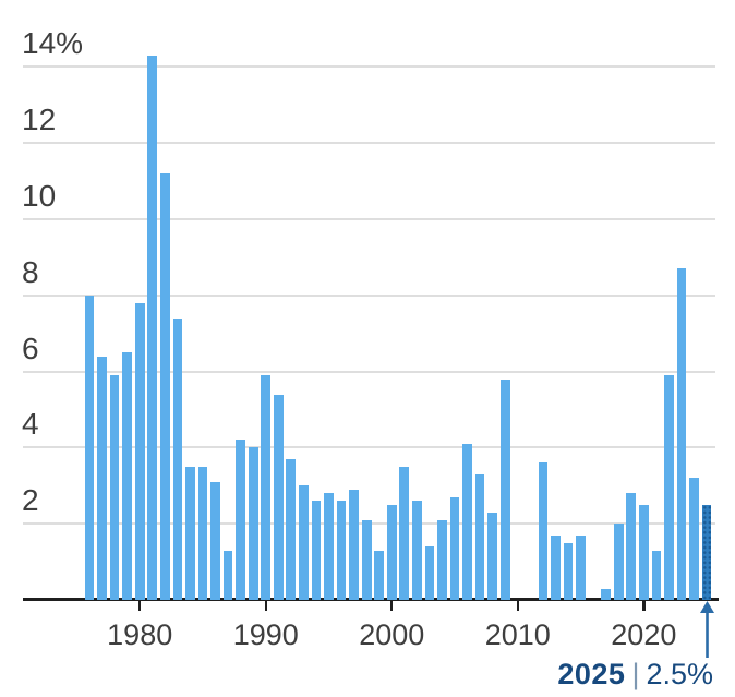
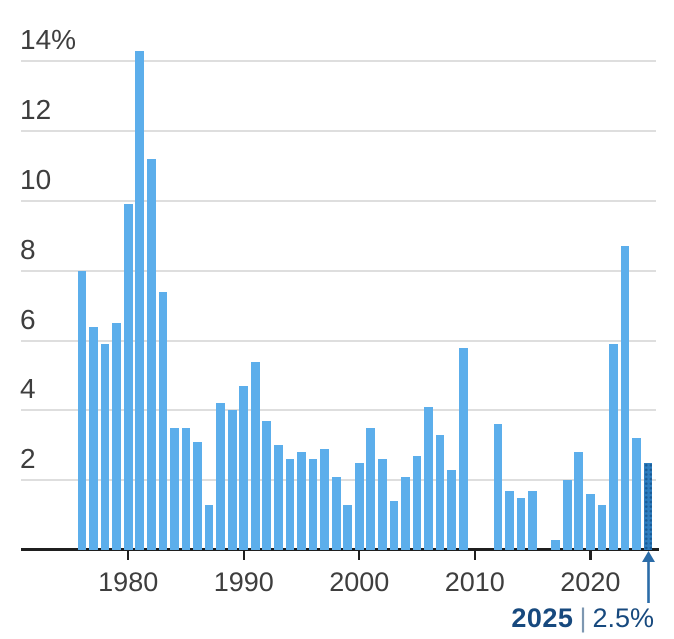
1980: 7.8% -> 9.9%
1990: 5.9% -> 4.7%
2020: 2.5% -> 1.6%
